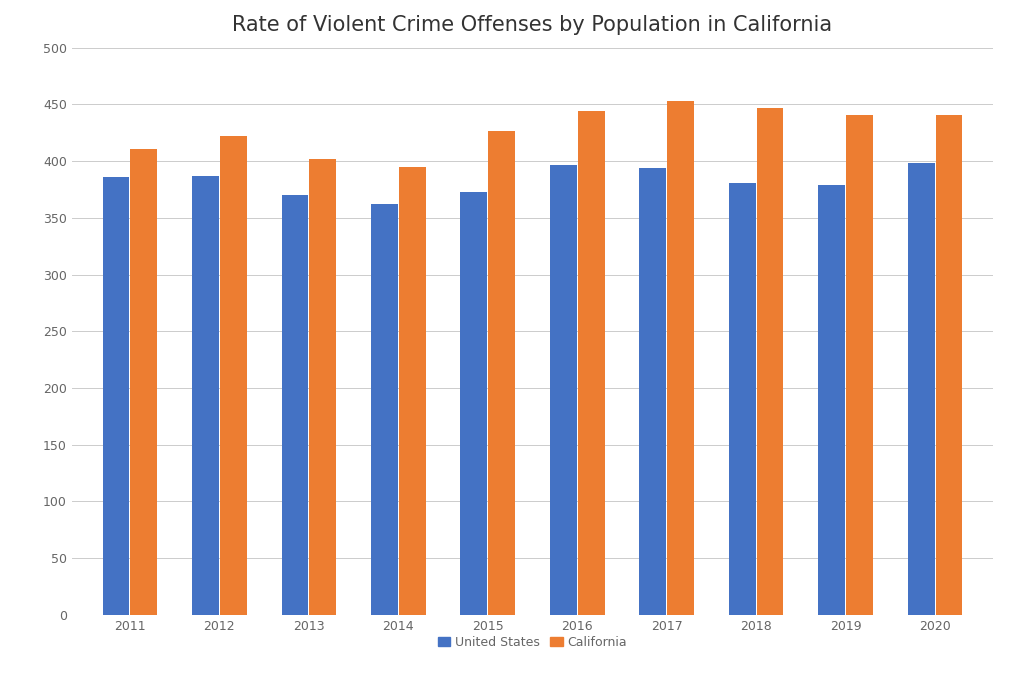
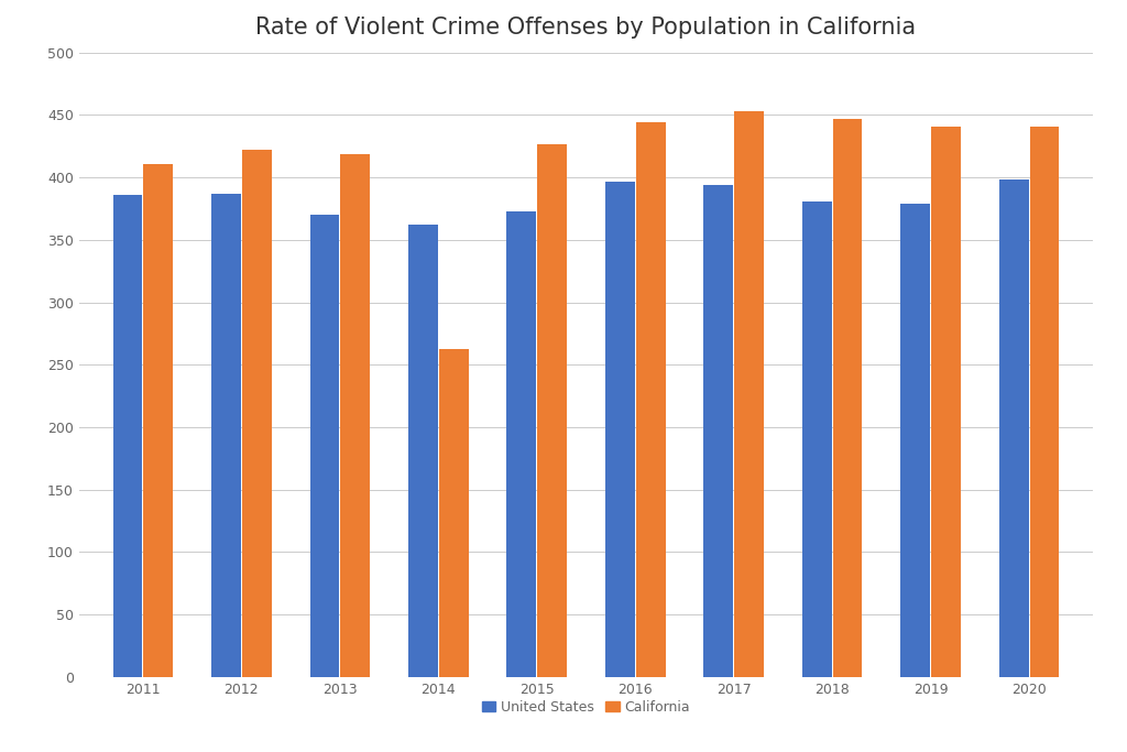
California/2013: 402 -> 419
California/2014: 395 -> 263
